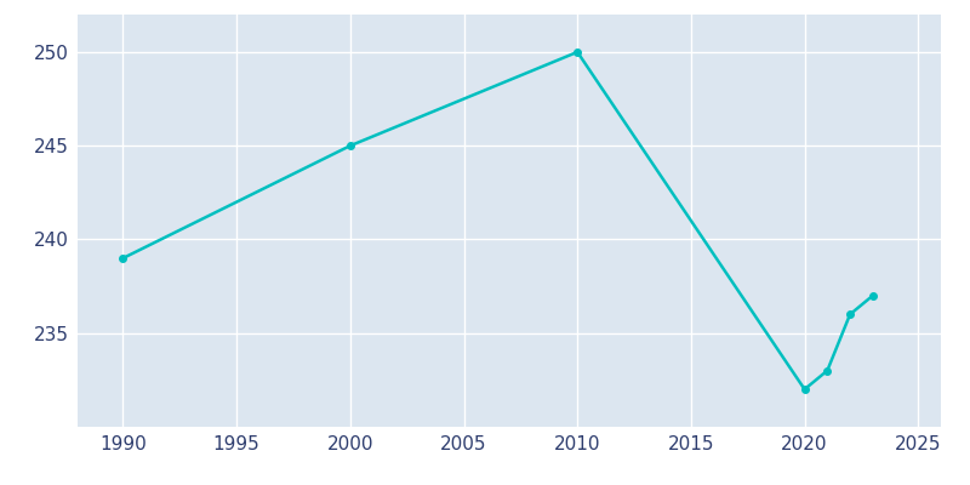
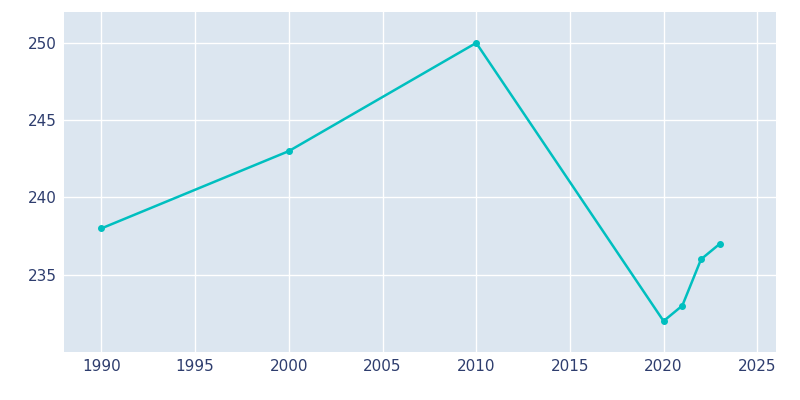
1990: 239 -> 238
2000: 245 -> 243
